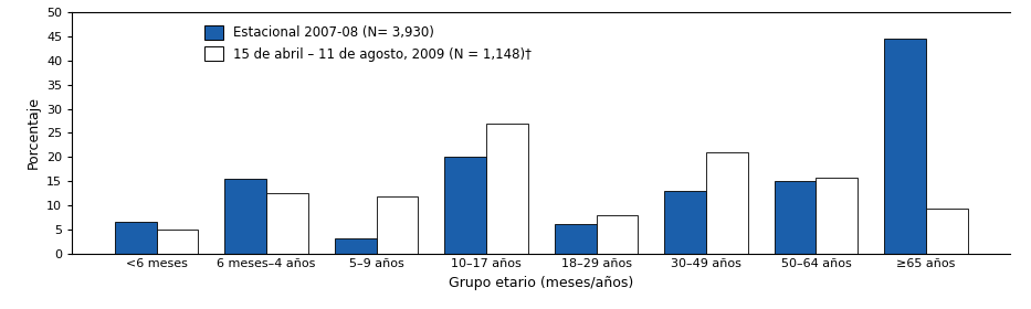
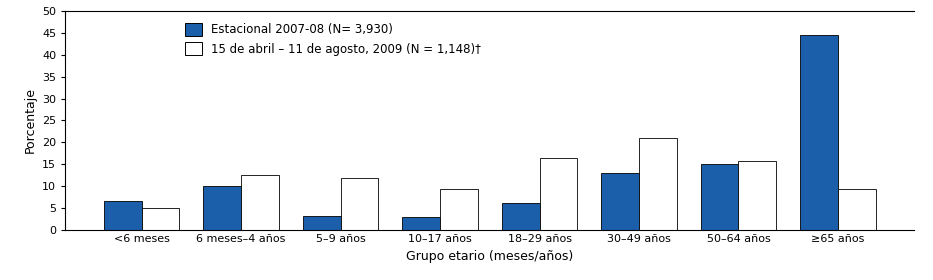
Estacional 2007-08 (N= 3,930)/6 meses–4 años: 15.5 -> 10.0
Estacional 2007-08 (N= 3,930)/10–17 años: 20.0 -> 2.8
15 de abril – 11 de agosto, 2009 (N = 1,148)†/10–17 años: 27.0 -> 9.3
15 de abril – 11 de agosto, 2009 (N = 1,148)†/18–29 años: 8.0 -> 16.3
